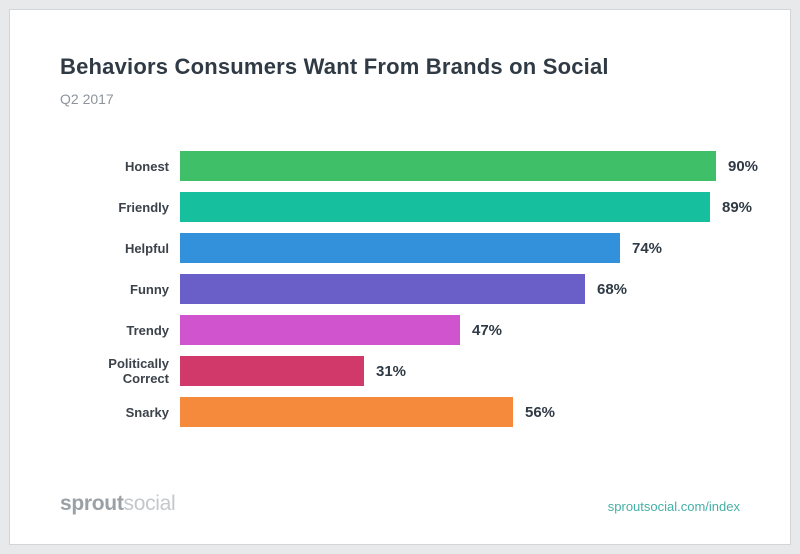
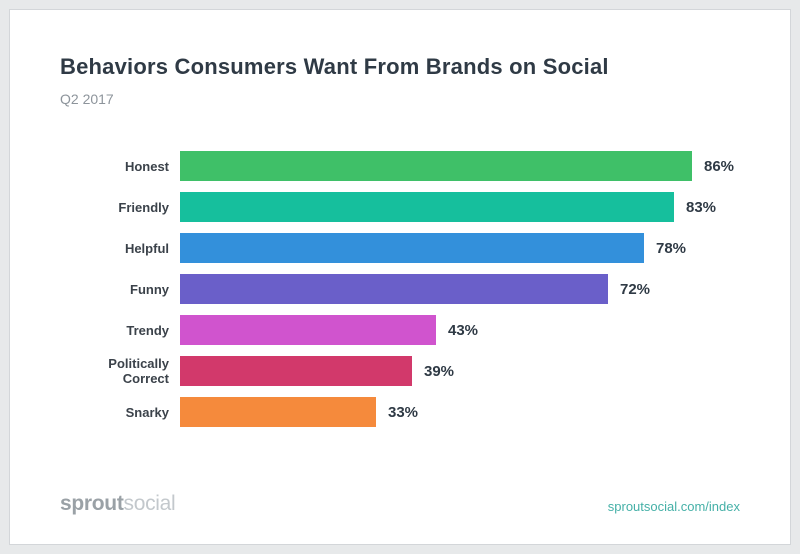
Honest: 90% -> 86%
Friendly: 89% -> 83%
Helpful: 74% -> 78%
Funny: 68% -> 72%
Trendy: 47% -> 43%
Politically Correct: 31% -> 39%
Snarky: 56% -> 33%
